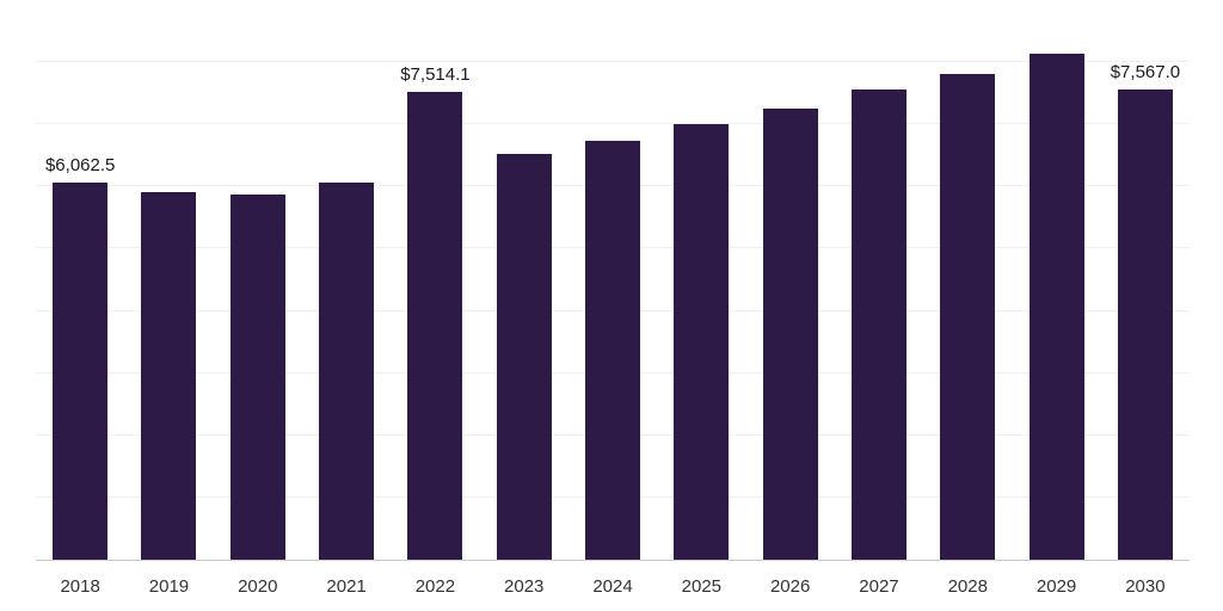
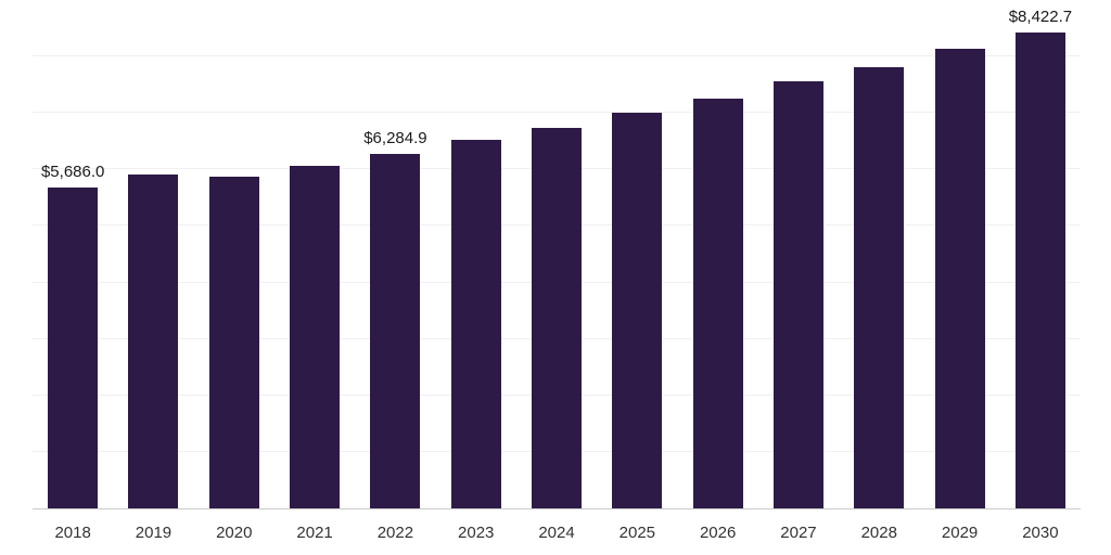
2018: $6,062.5 -> $5,686.0
2022: $7,514.1 -> $6,284.9
2030: $7,567.0 -> $8,422.7
